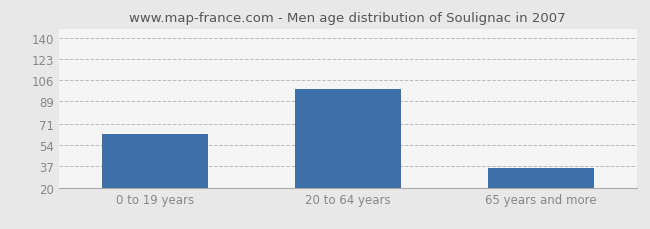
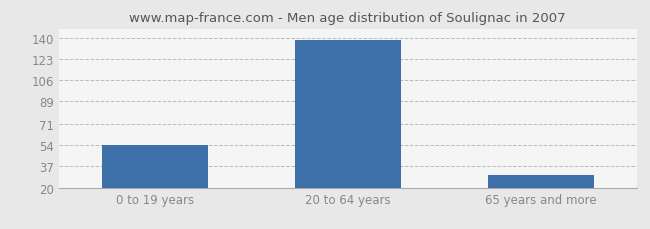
0 to 19 years: 63 -> 54
20 to 64 years: 99 -> 138
65 years and more: 36 -> 30
